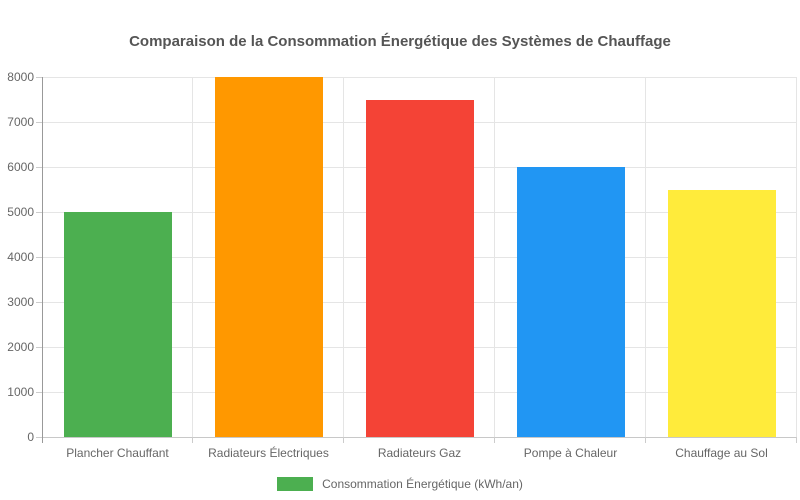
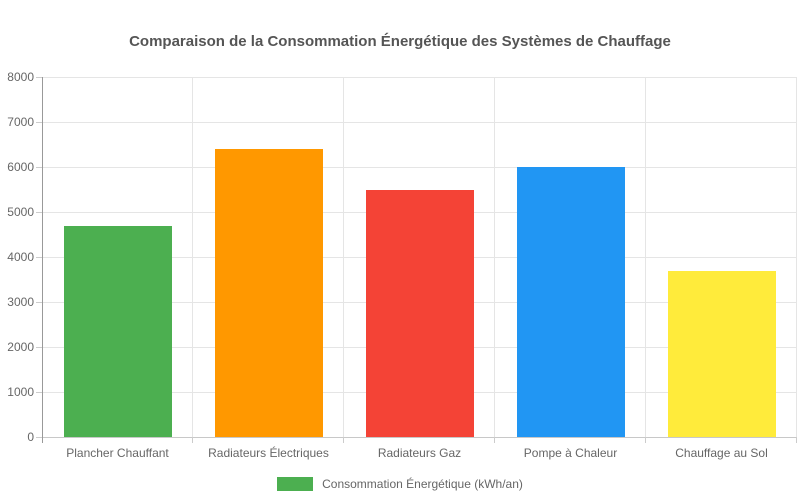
Plancher Chauffant: 5000 -> 4700
Radiateurs Électriques: 8000 -> 6400
Radiateurs Gaz: 7500 -> 5500
Chauffage au Sol: 5500 -> 3700
